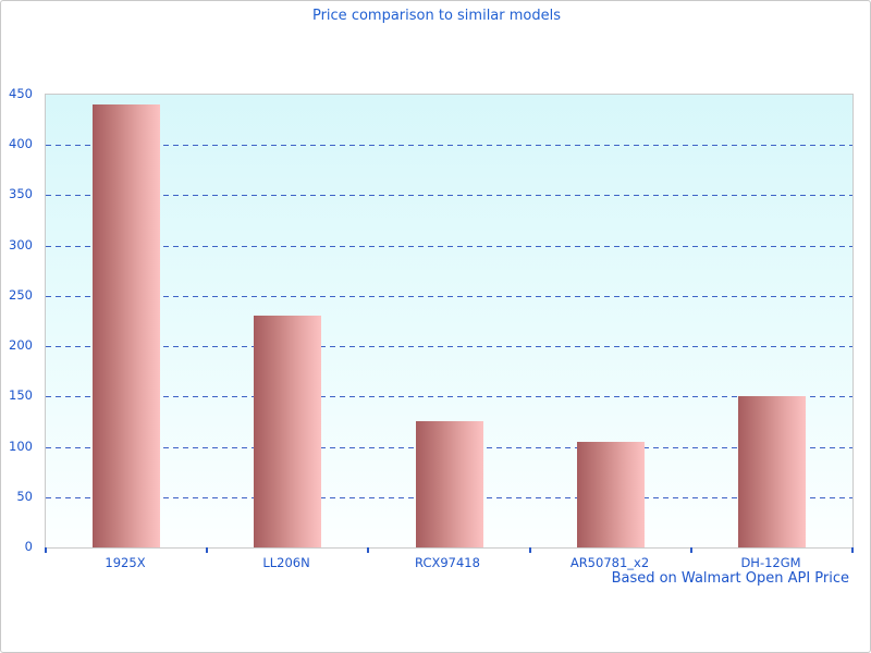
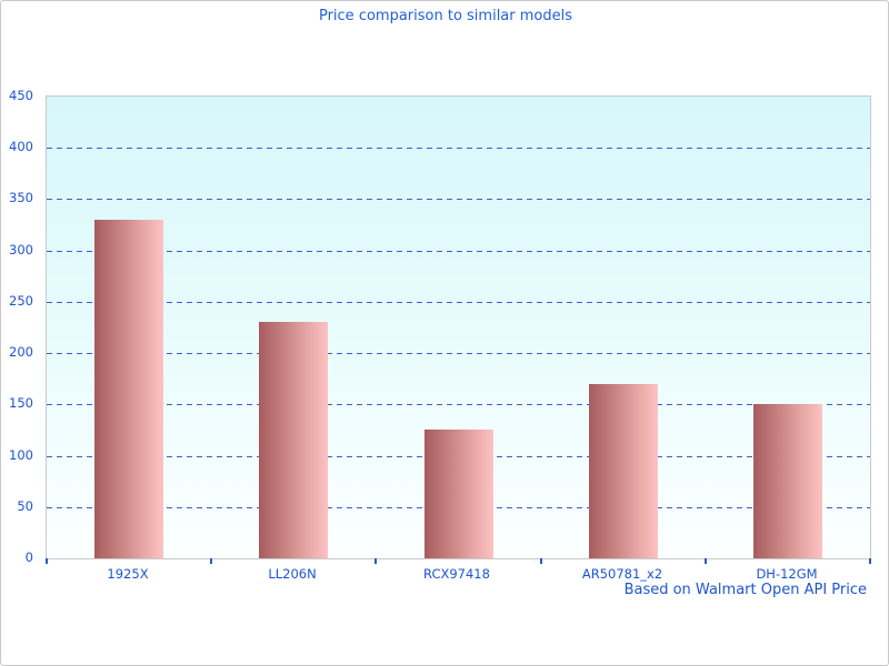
1925X: 440 -> 330
AR50781_x2: 100 -> 170
